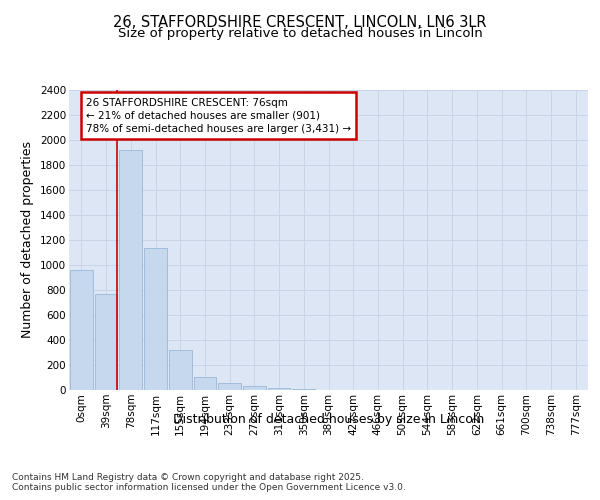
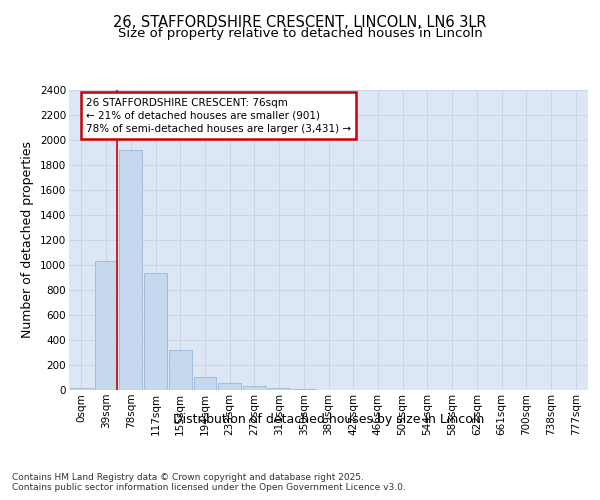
0sqm: 960 -> 20
39sqm: 770 -> 1030
117sqm: 1140 -> 940
